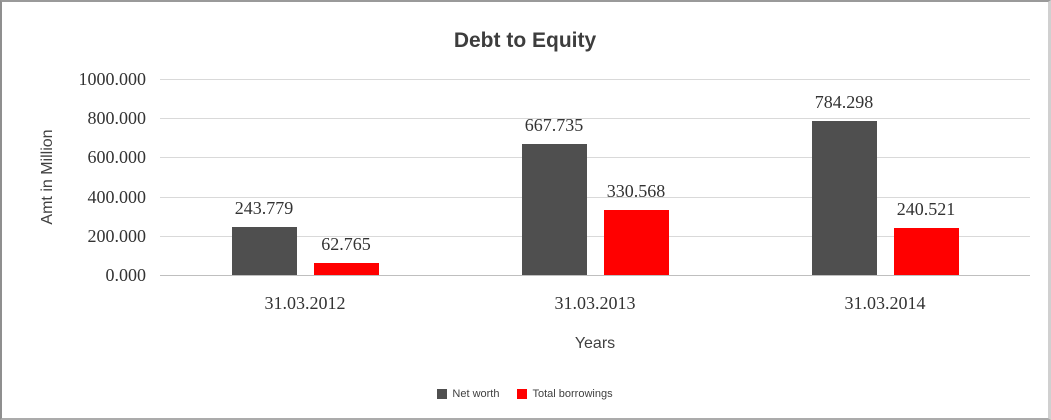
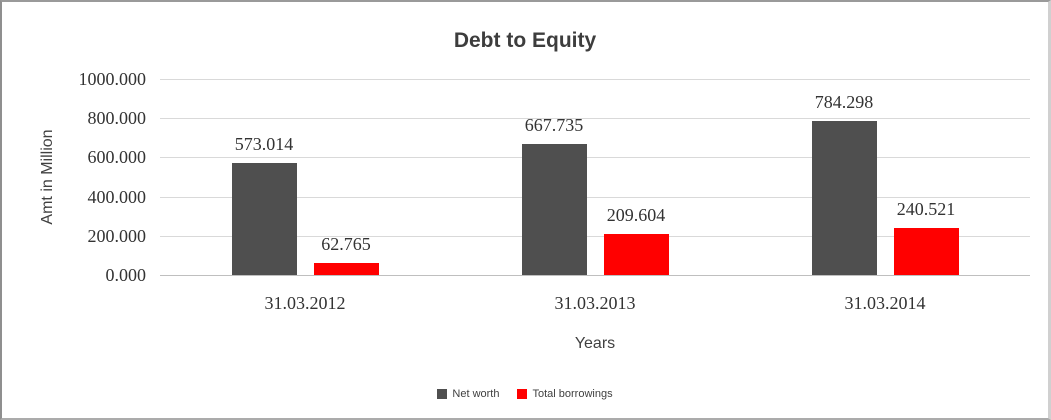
Net worth/31.03.2012: 243.779 -> 573.014
Total borrowings/31.03.2013: 330.568 -> 209.604
